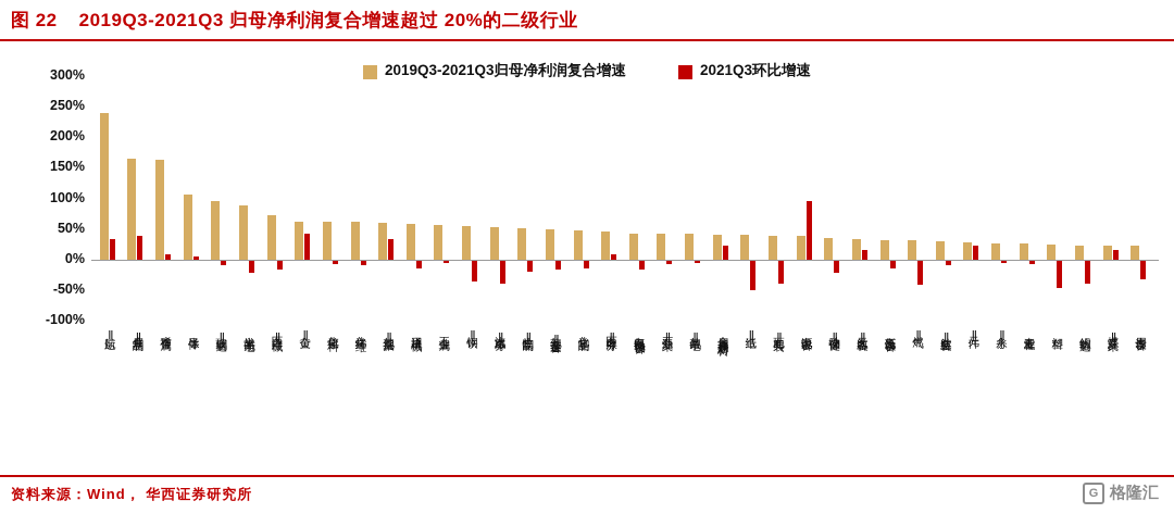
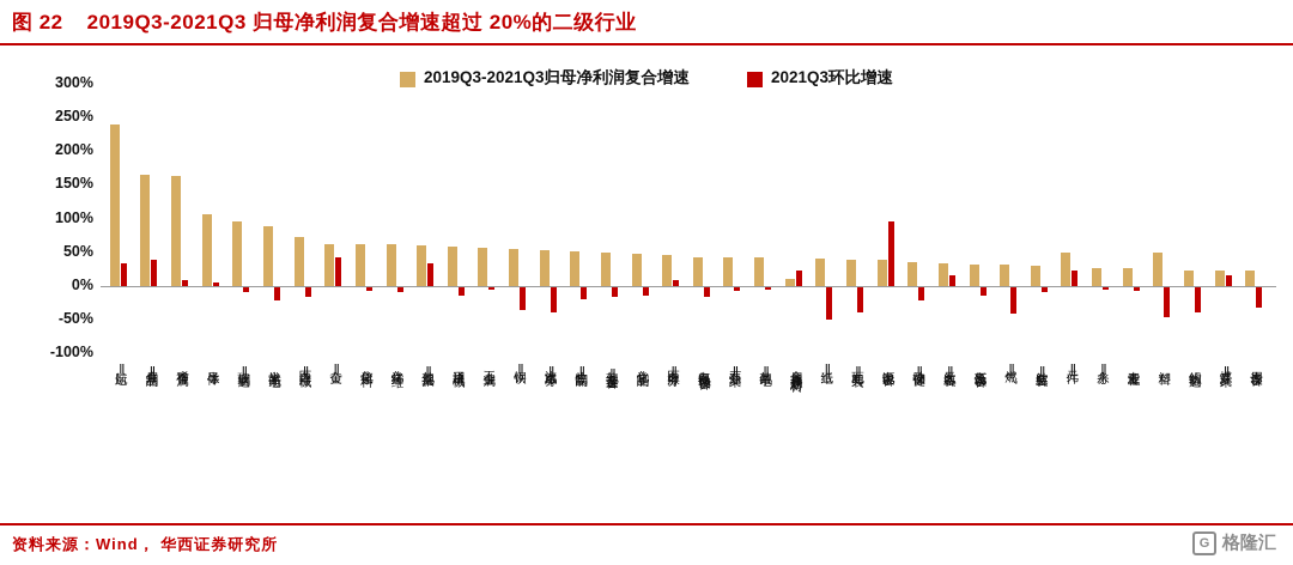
2019Q3-2021Q3归母净利润复合增速/金属非金属新材料: 40% -> 10%
2019Q3-2021Q3归母净利润复合增速/元件Ⅱ: 30% -> 50%
2019Q3-2021Q3归母净利润复合增速/塑料: 20% -> 50%
